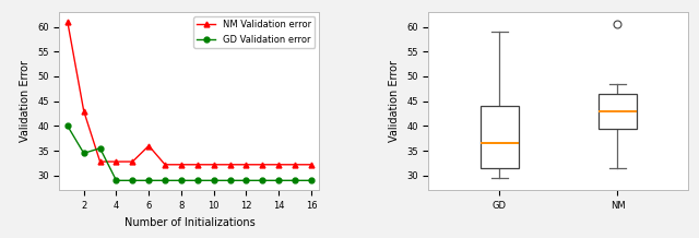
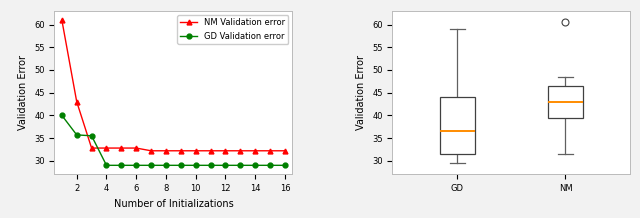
GD Validation error/2: 34.5 -> 35.7
NM Validation error/6: 36.0 -> 32.8
